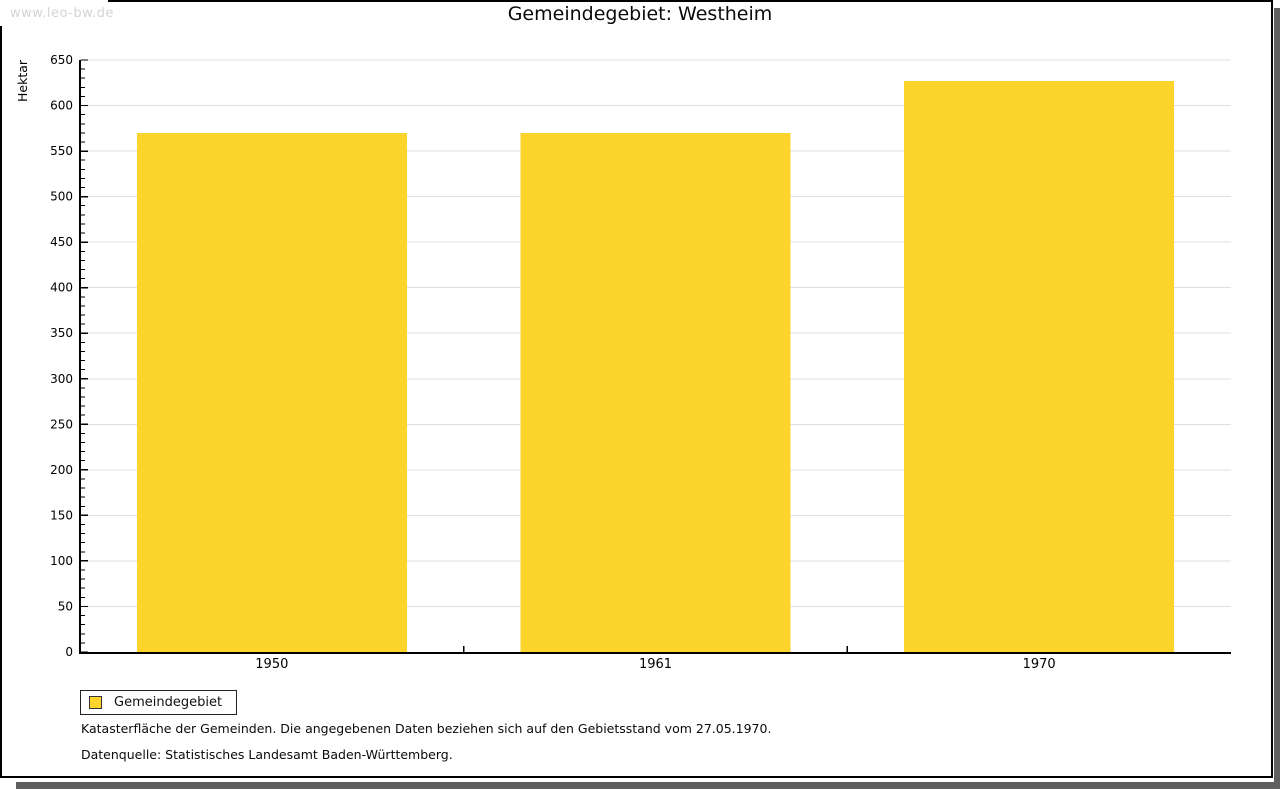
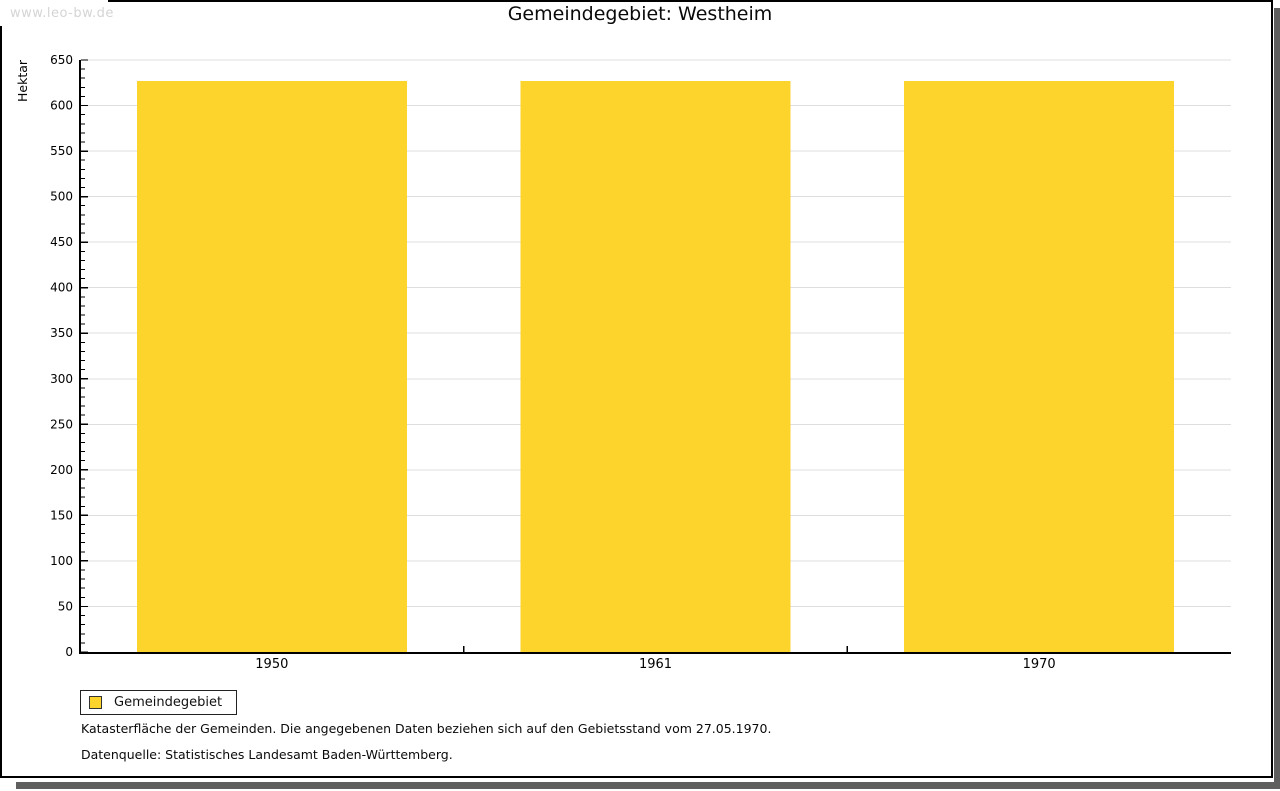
1950: 570 -> 630
1961: 570 -> 630
